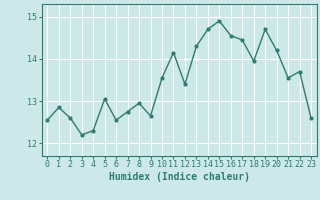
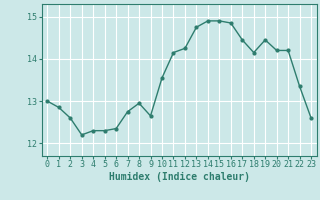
0: 12.55 -> 13.00
5: 13.05 -> 12.30
6: 12.55 -> 12.35
12: 13.40 -> 14.25
13: 14.30 -> 14.75
14: 14.70 -> 14.90
16: 14.55 -> 14.85
18: 13.95 -> 14.15
19: 14.70 -> 14.45
21: 13.55 -> 14.20
22: 13.70 -> 13.35
